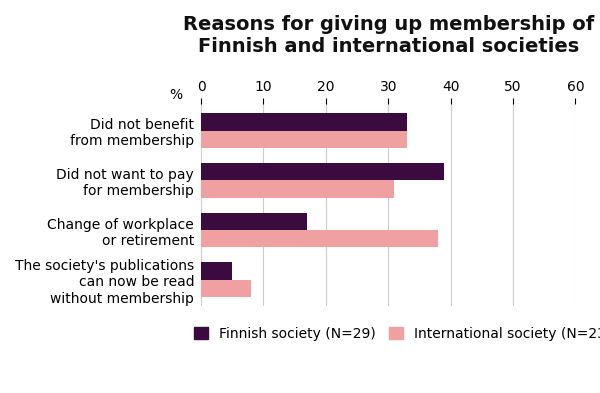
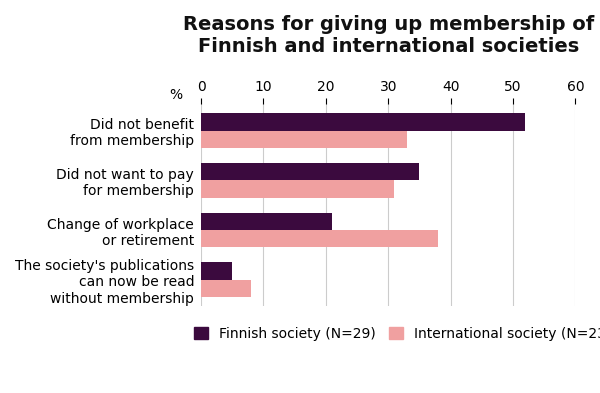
Finnish society (N=29)/Did not benefit from membership: 33 -> 52
Finnish society (N=29)/Did not want to pay for membership: 39 -> 35
Finnish society (N=29)/Change of workplace or retirement: 17 -> 21
